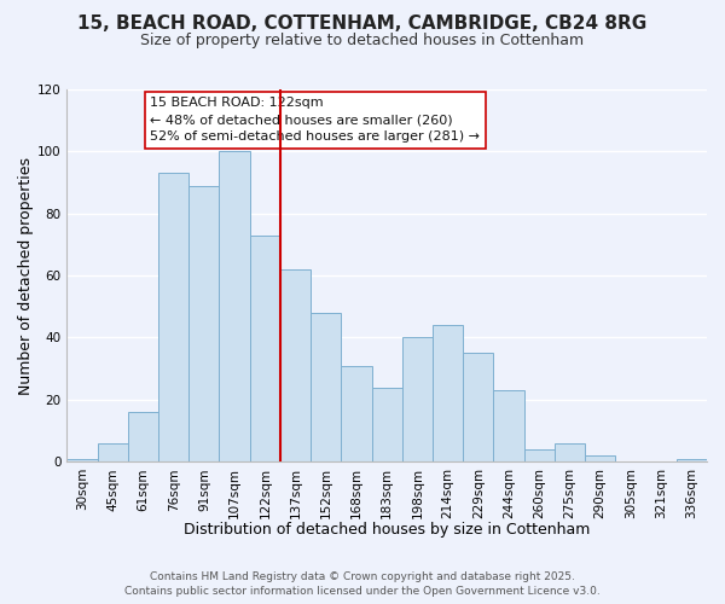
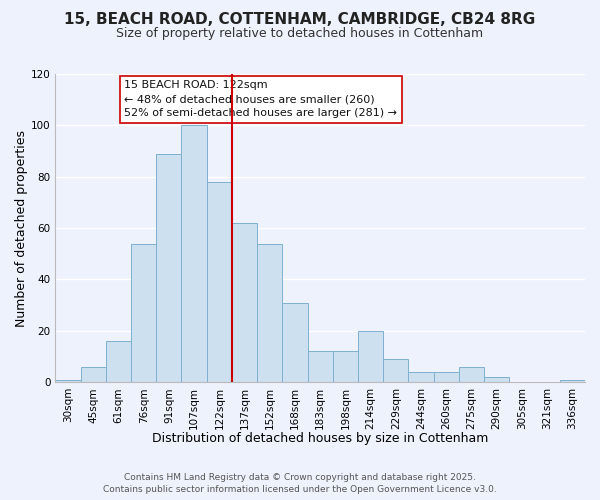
76sqm: 93 -> 54
122sqm: 73 -> 78
152sqm: 48 -> 54
183sqm: 24 -> 12
198sqm: 40 -> 12
214sqm: 44 -> 20
229sqm: 35 -> 9
244sqm: 23 -> 4
